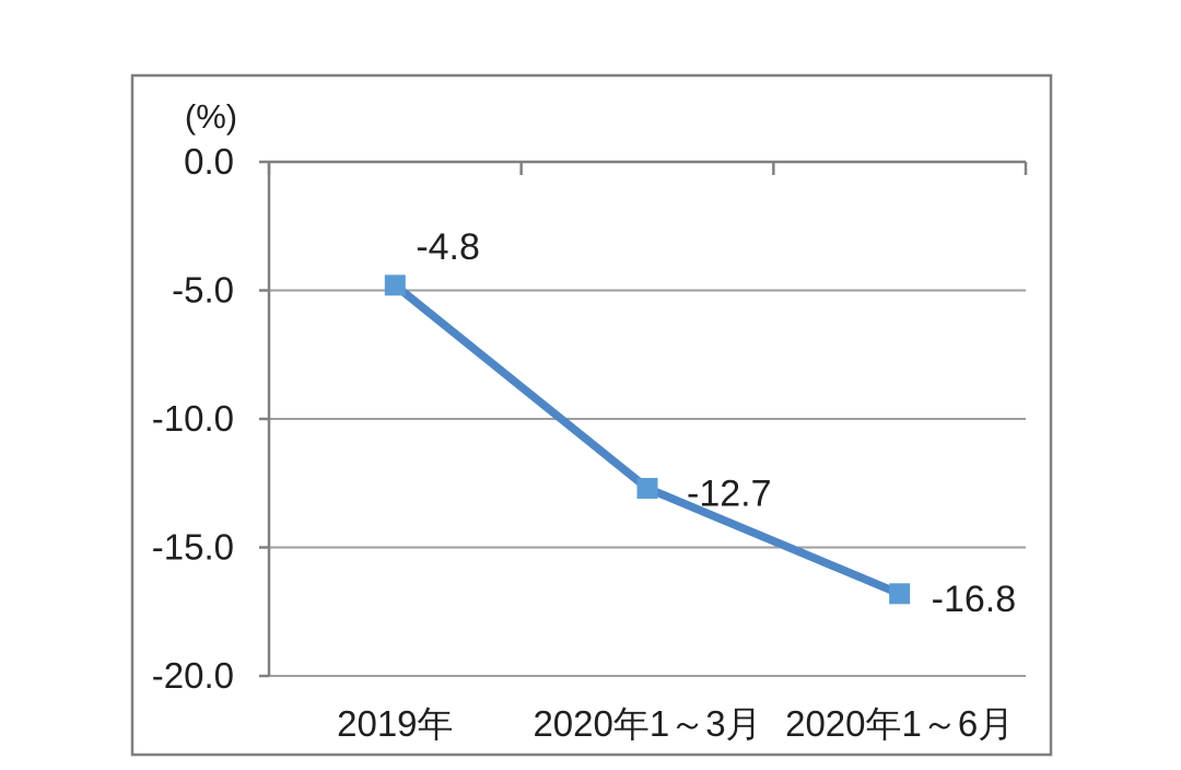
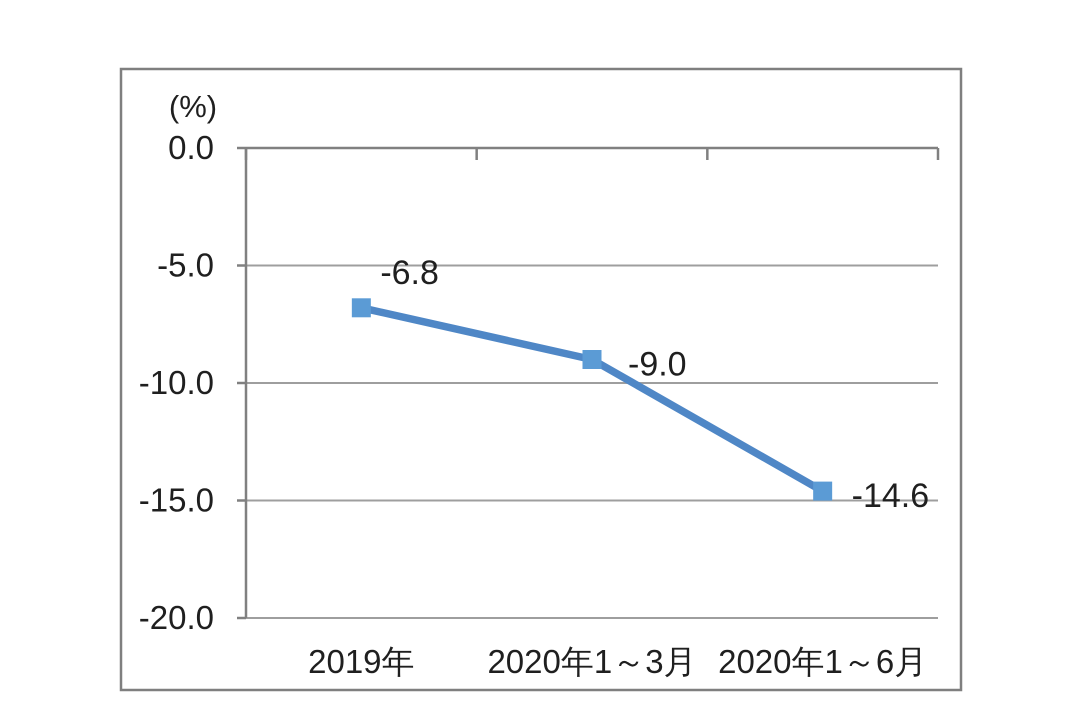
2019年: -4.8 -> -6.8
2020年1～3月: -12.7 -> -9.0
2020年1～6月: -16.8 -> -14.6
